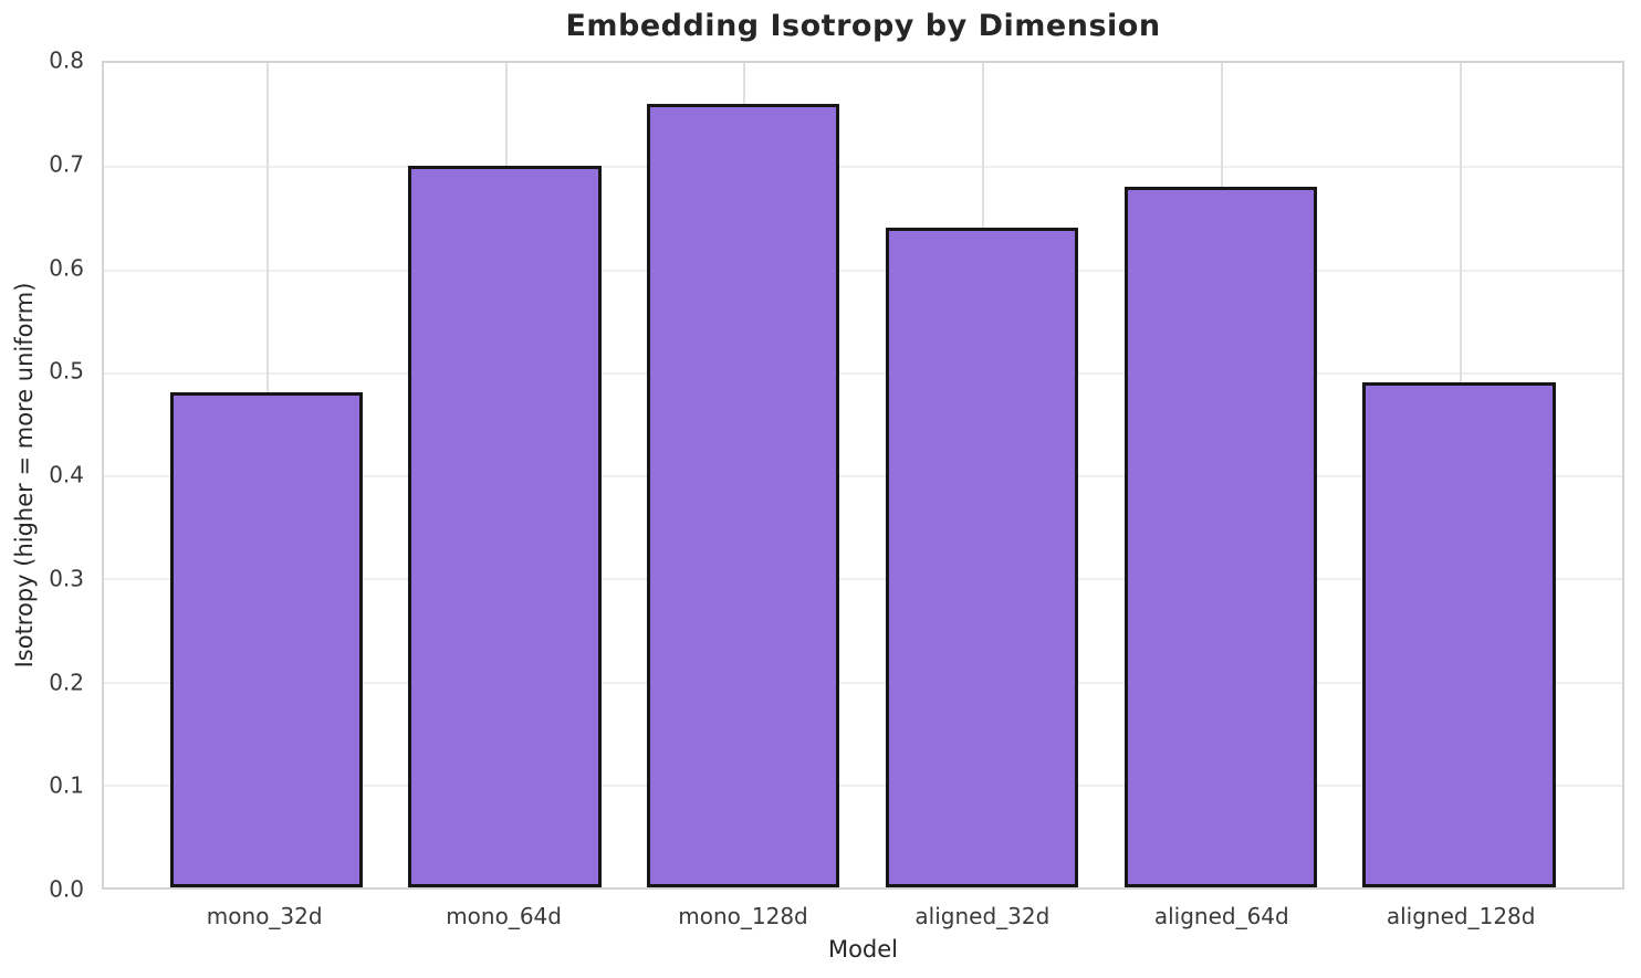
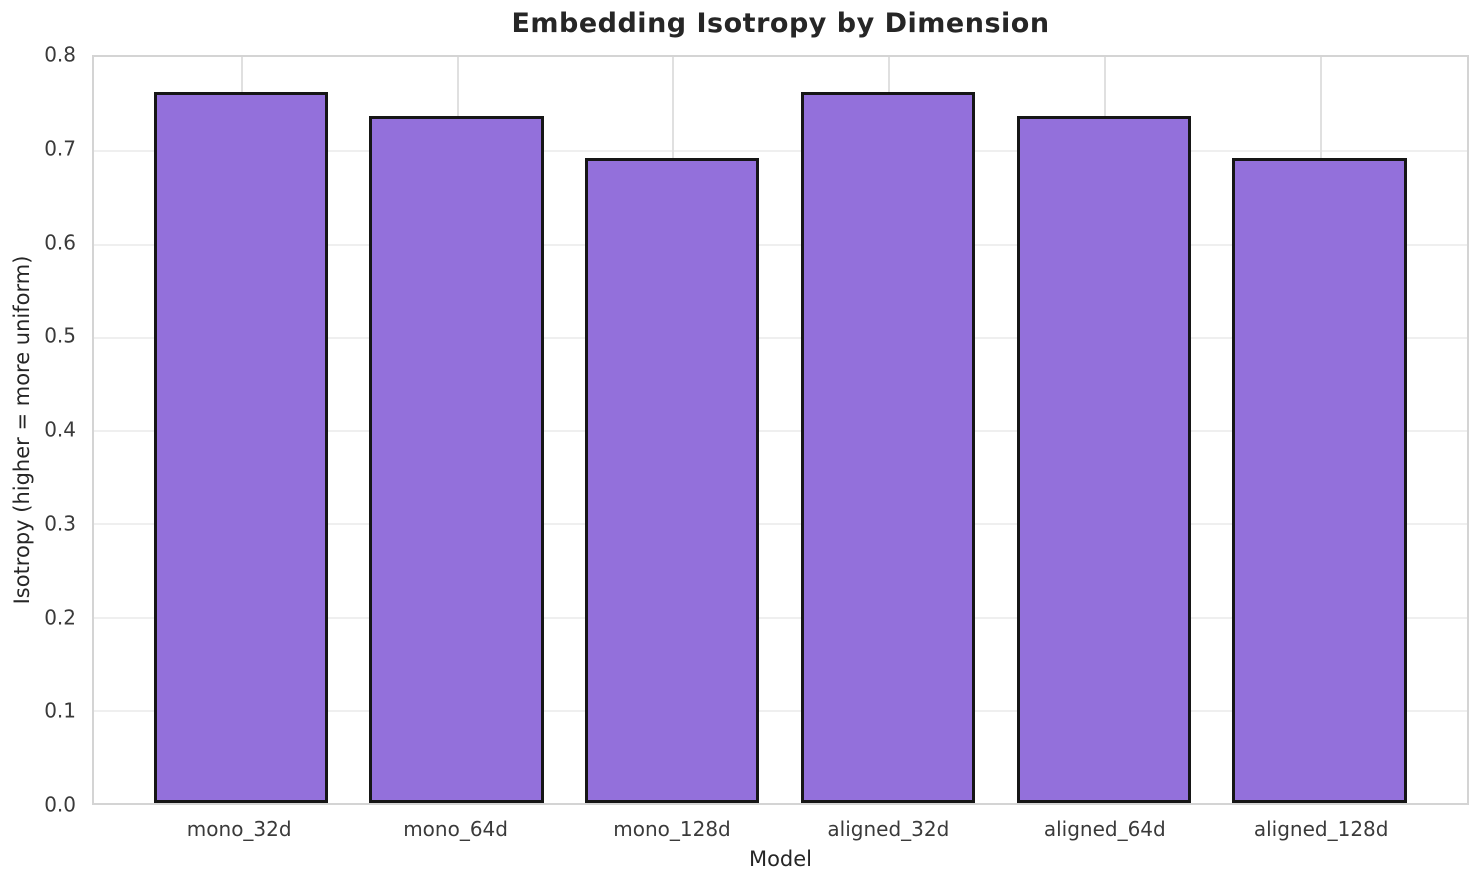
mono_32d: 0.48 -> 0.76
mono_64d: 0.70 -> 0.74
mono_128d: 0.76 -> 0.69
aligned_32d: 0.64 -> 0.76
aligned_64d: 0.68 -> 0.74
aligned_128d: 0.49 -> 0.69
